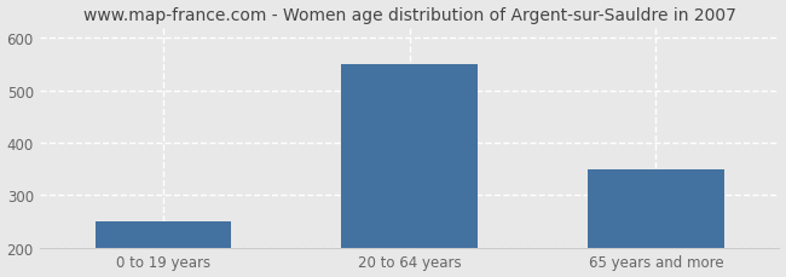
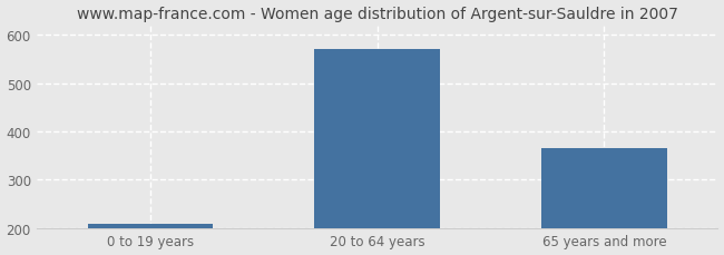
0 to 19 years: 250 -> 210
20 to 64 years: 550 -> 570
65 years and more: 350 -> 365
